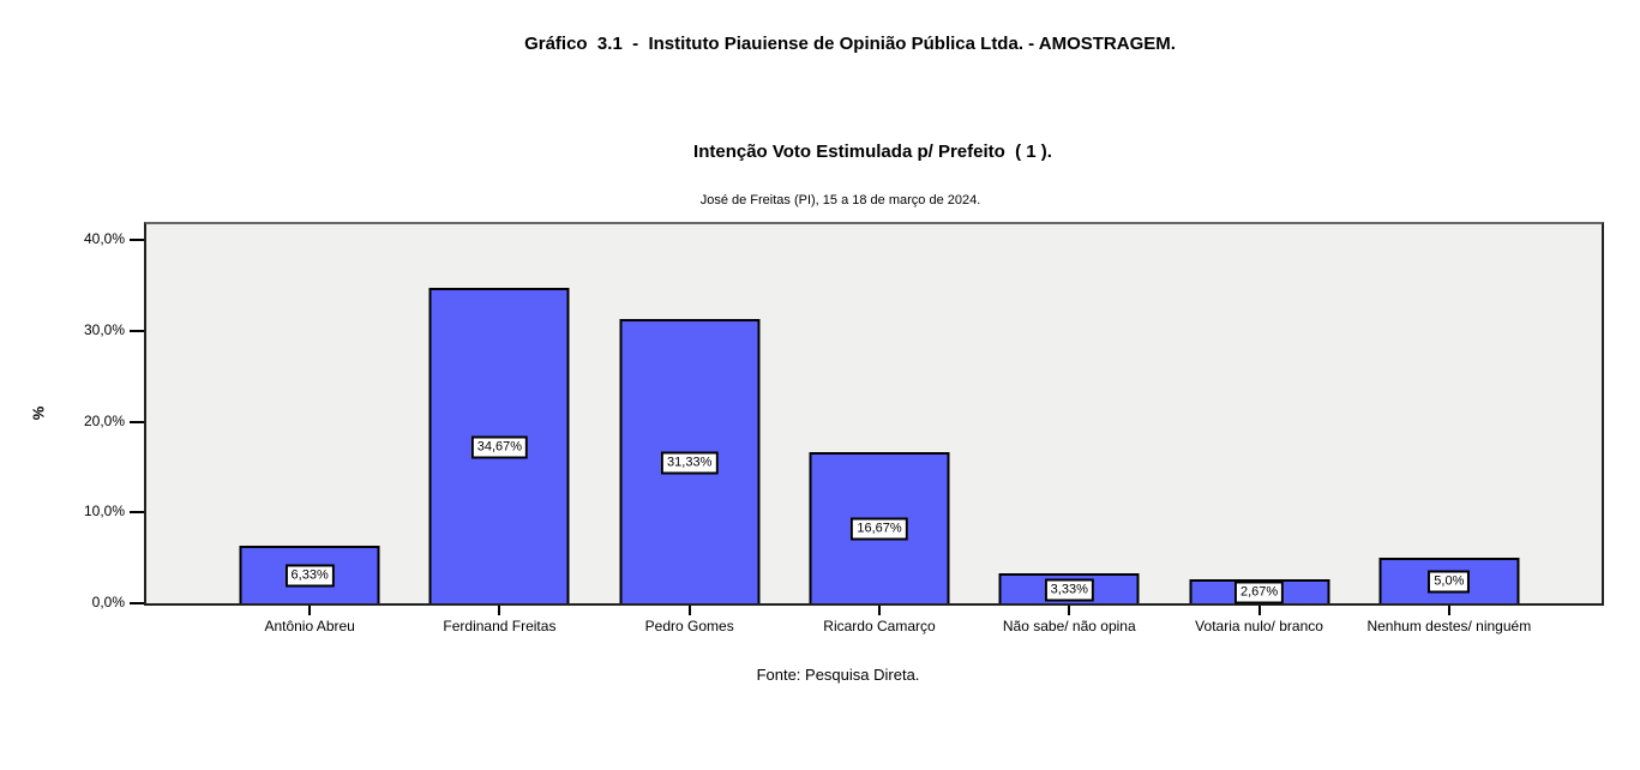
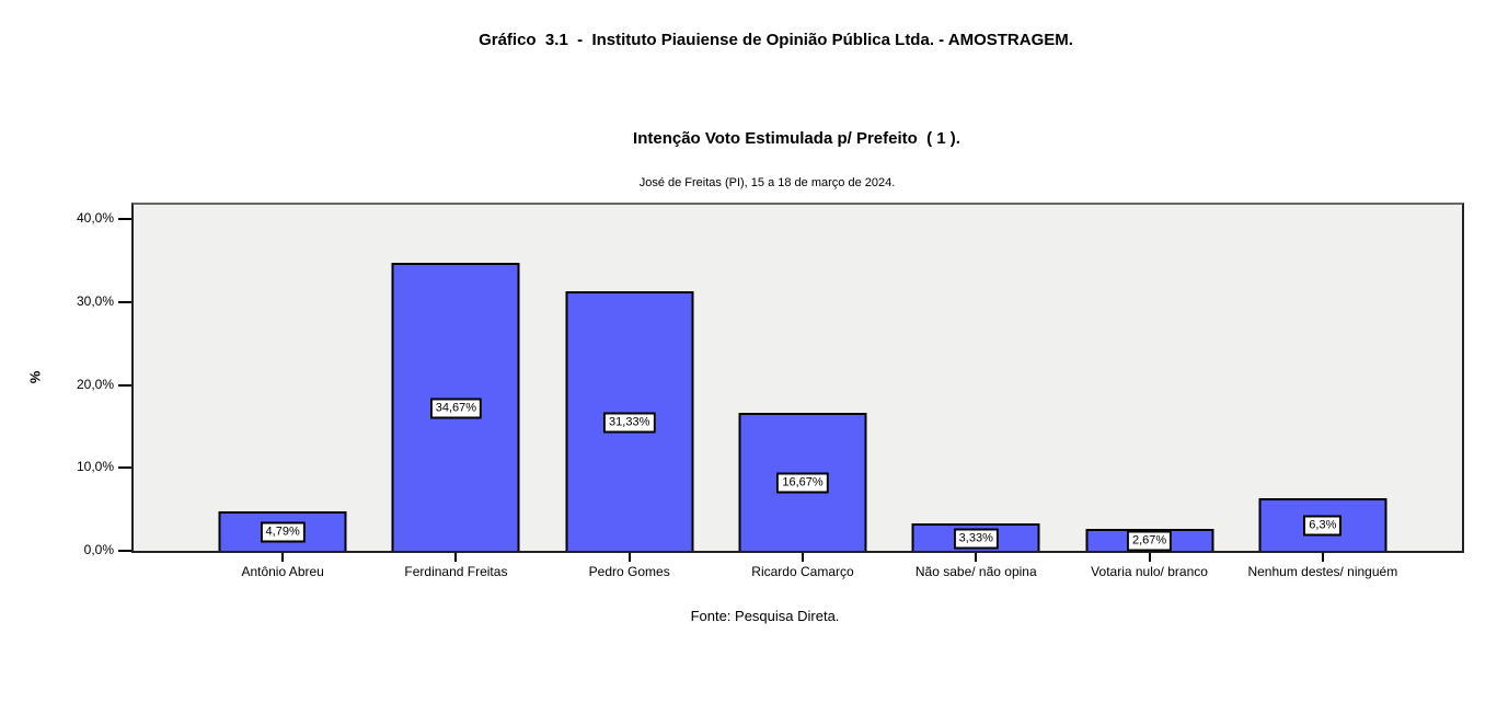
Antônio Abreu: 6,33% -> 4,79%
Nenhum destes/ ninguém: 5,0% -> 6,3%
